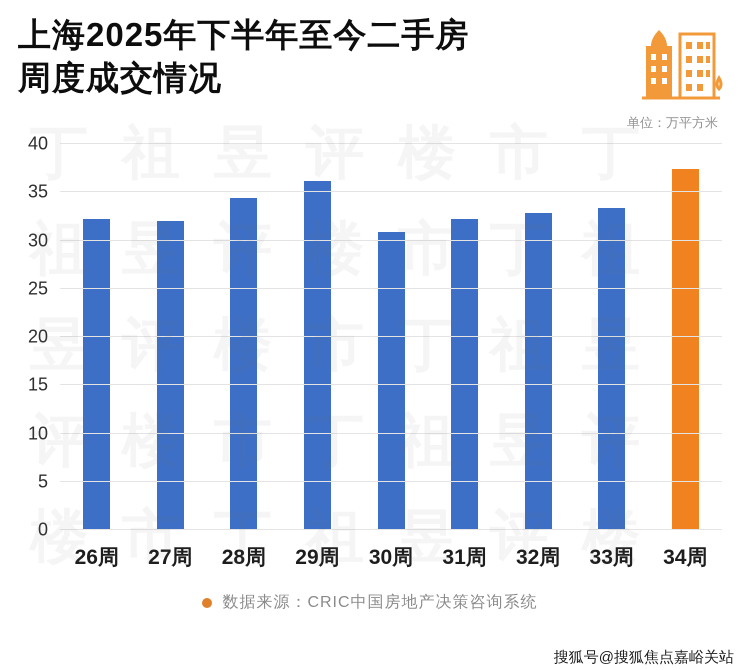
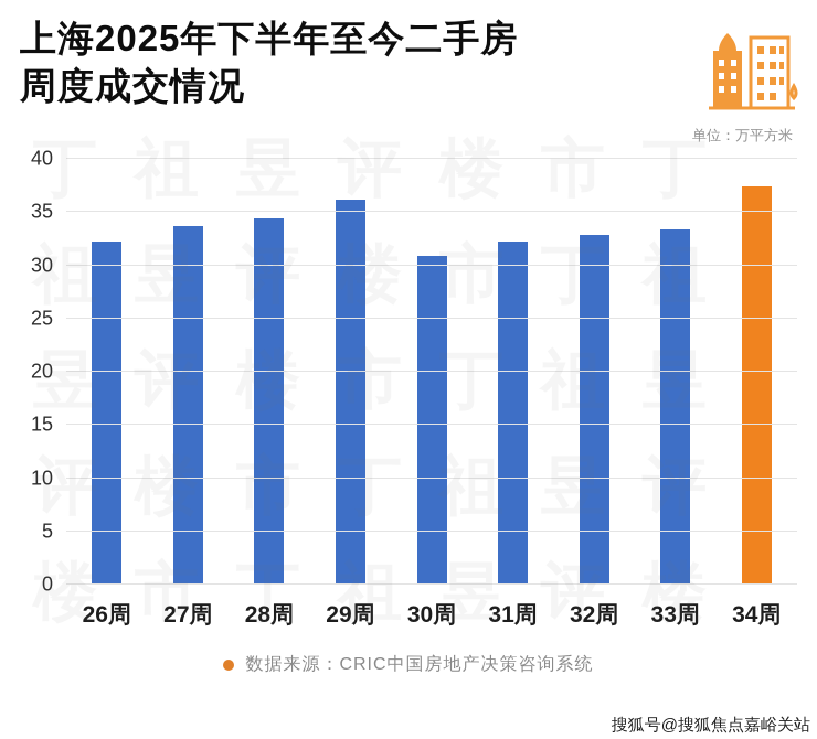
27周: 32 -> 34
